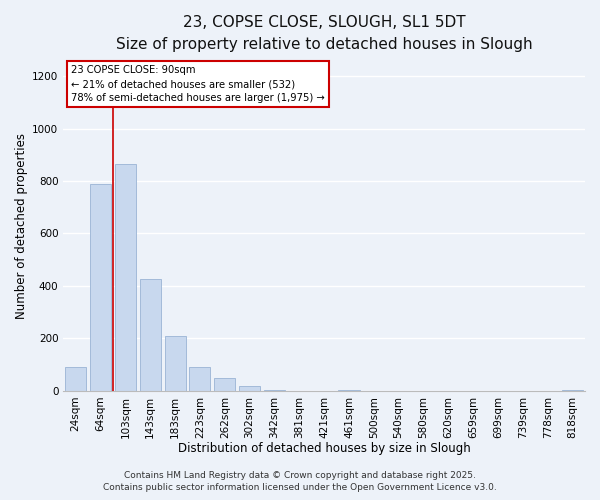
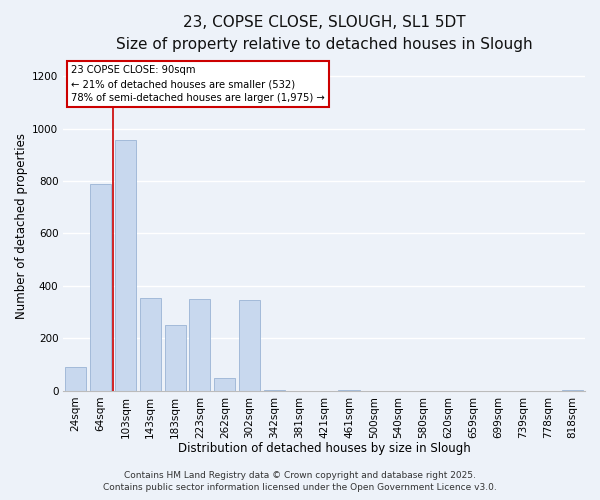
103sqm: 865 -> 955
143sqm: 425 -> 355
183sqm: 210 -> 250
223sqm: 90 -> 350
302sqm: 18 -> 345
